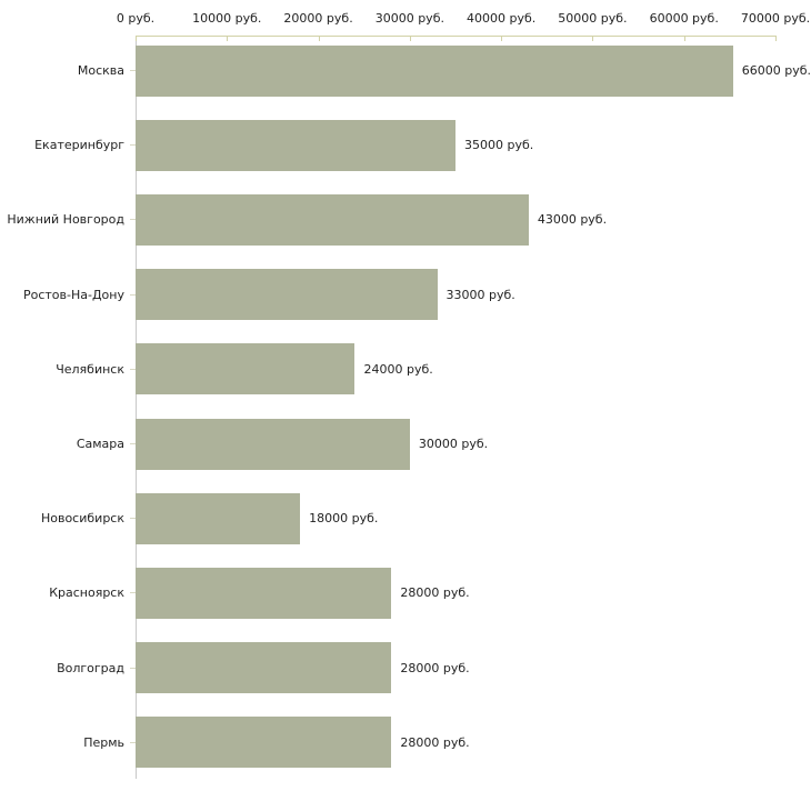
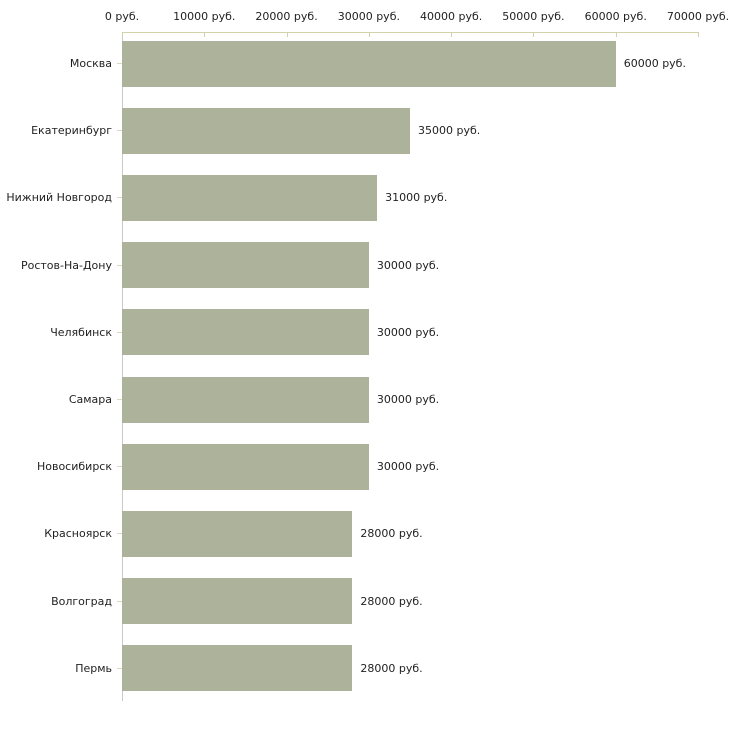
Москва: 66000 -> 60000
Нижний Новгород: 43000 -> 31000
Ростов-На-Дону: 33000 -> 30000
Челябинск: 24000 -> 30000
Новосибирск: 18000 -> 30000
